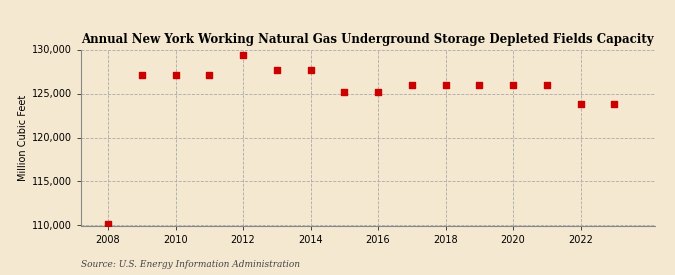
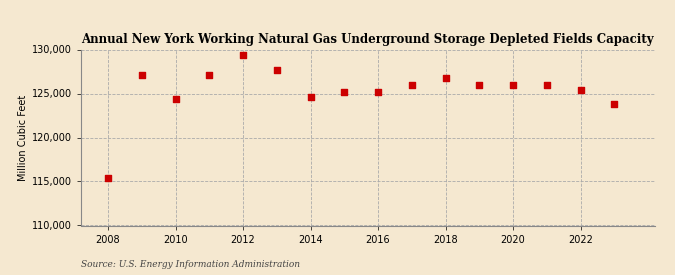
2008: 110,200 -> 115,400
2010: 127,100 -> 124,400
2014: 127,700 -> 124,600
2018: 126,000 -> 126,800
2022: 123,800 -> 125,400
